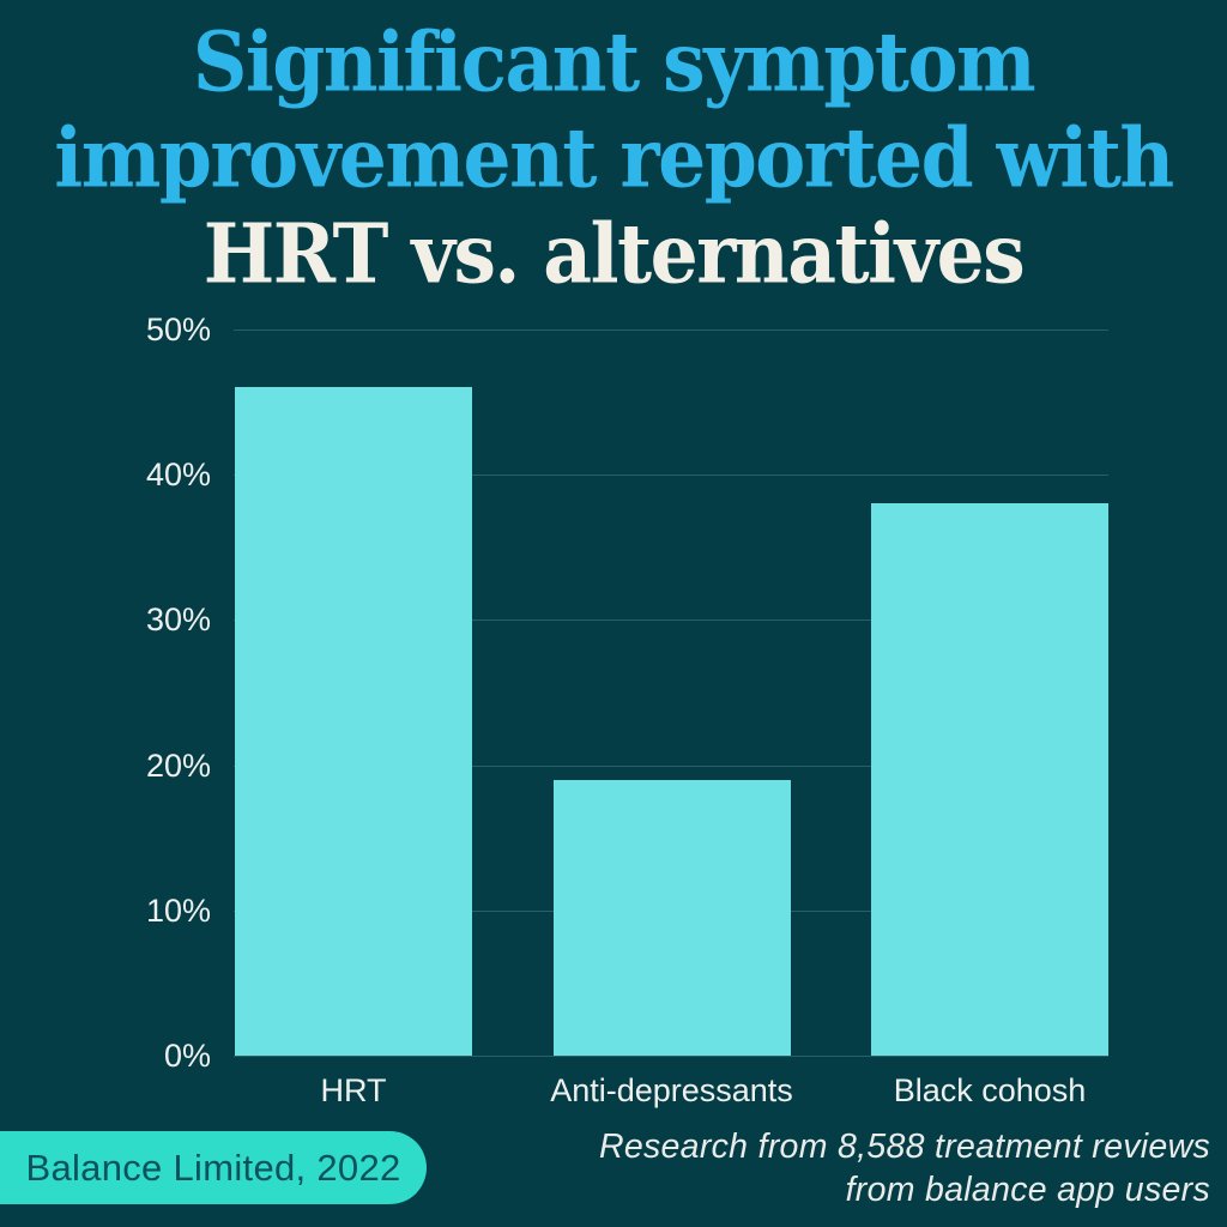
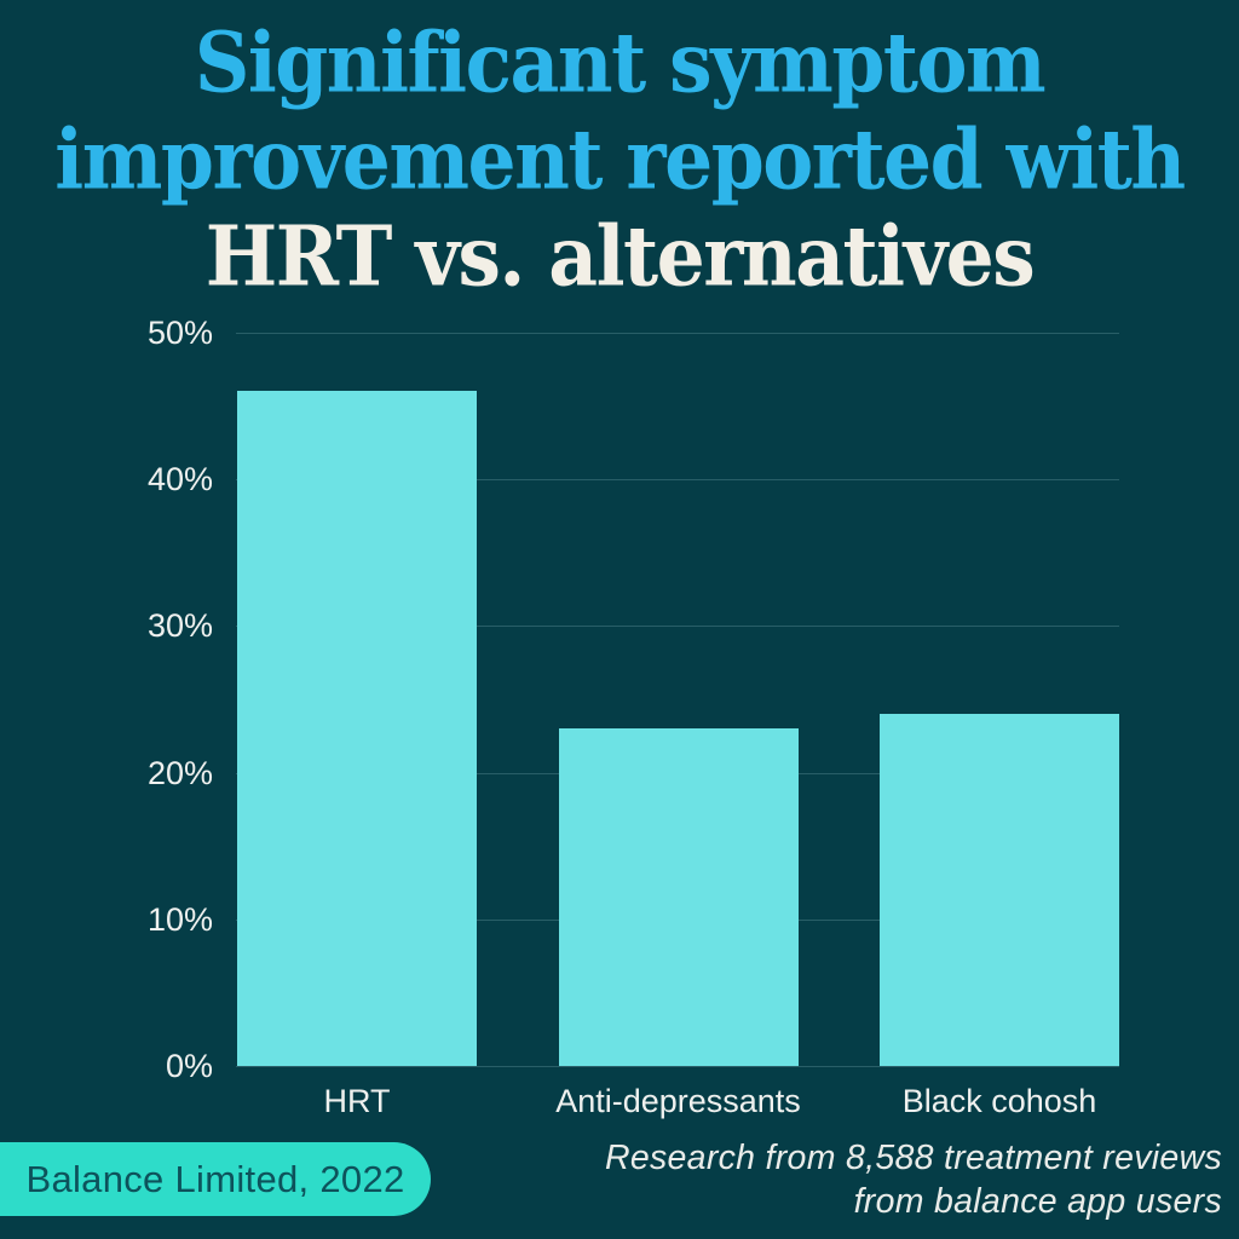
Anti-depressants: 19% -> 23%
Black cohosh: 38% -> 24%
